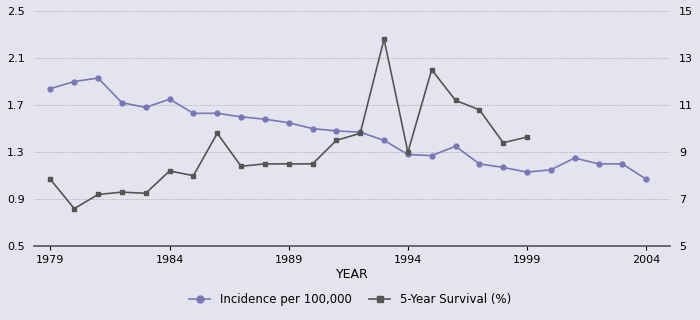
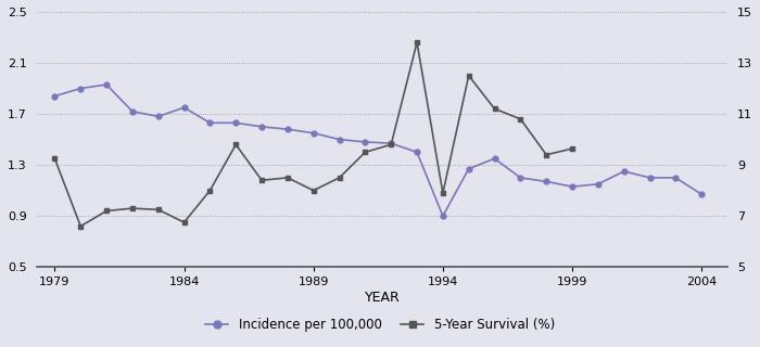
5-Year Survival (%)/1979: 7.84 -> 9.25
5-Year Survival (%)/1984: 8.20 -> 6.75
5-Year Survival (%)/1989: 8.50 -> 8.00
Incidence per 100,000/1994: 1.28 -> 0.90
5-Year Survival (%)/1994: 9.00 -> 7.90
